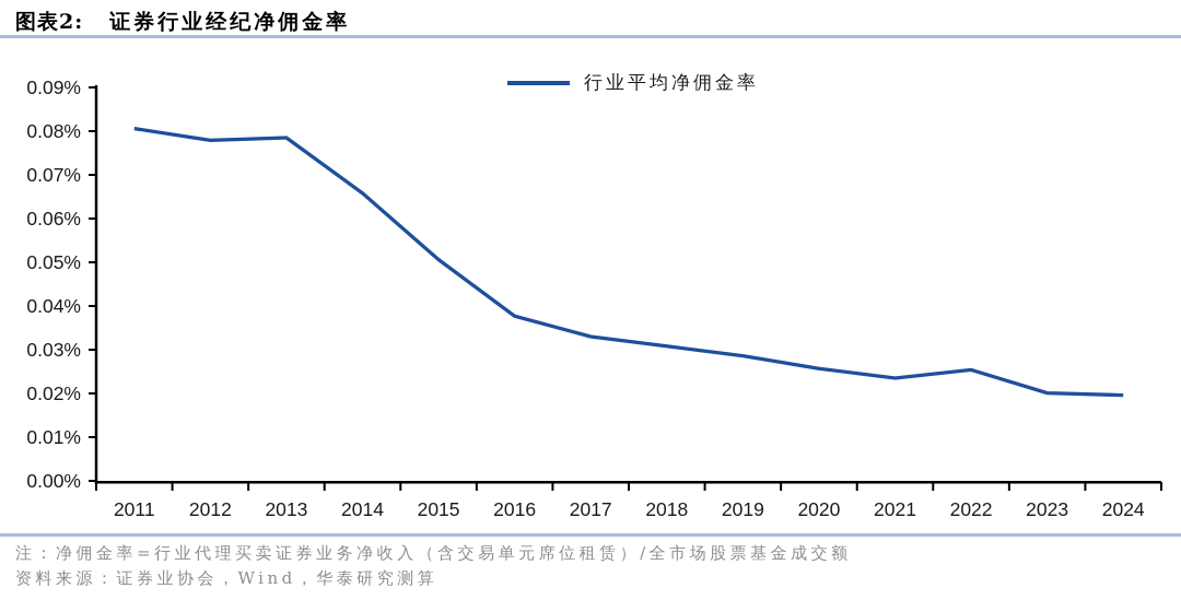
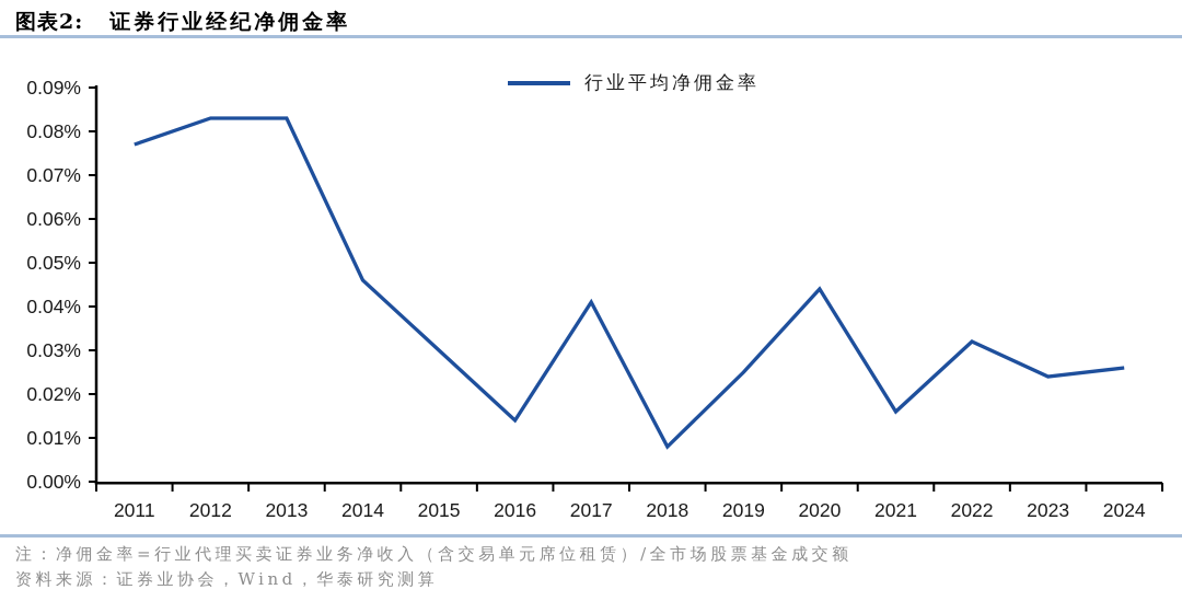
2011: 0.081% -> 0.077%
2012: 0.078% -> 0.083%
2013: 0.079% -> 0.083%
2014: 0.066% -> 0.046%
2015: 0.051% -> 0.030%
2016: 0.038% -> 0.014%
2017: 0.033% -> 0.041%
2018: 0.031% -> 0.008%
2019: 0.029% -> 0.025%
2020: 0.026% -> 0.044%
2021: 0.024% -> 0.016%
2022: 0.025% -> 0.032%
2023: 0.020% -> 0.024%
2024: 0.020% -> 0.026%
